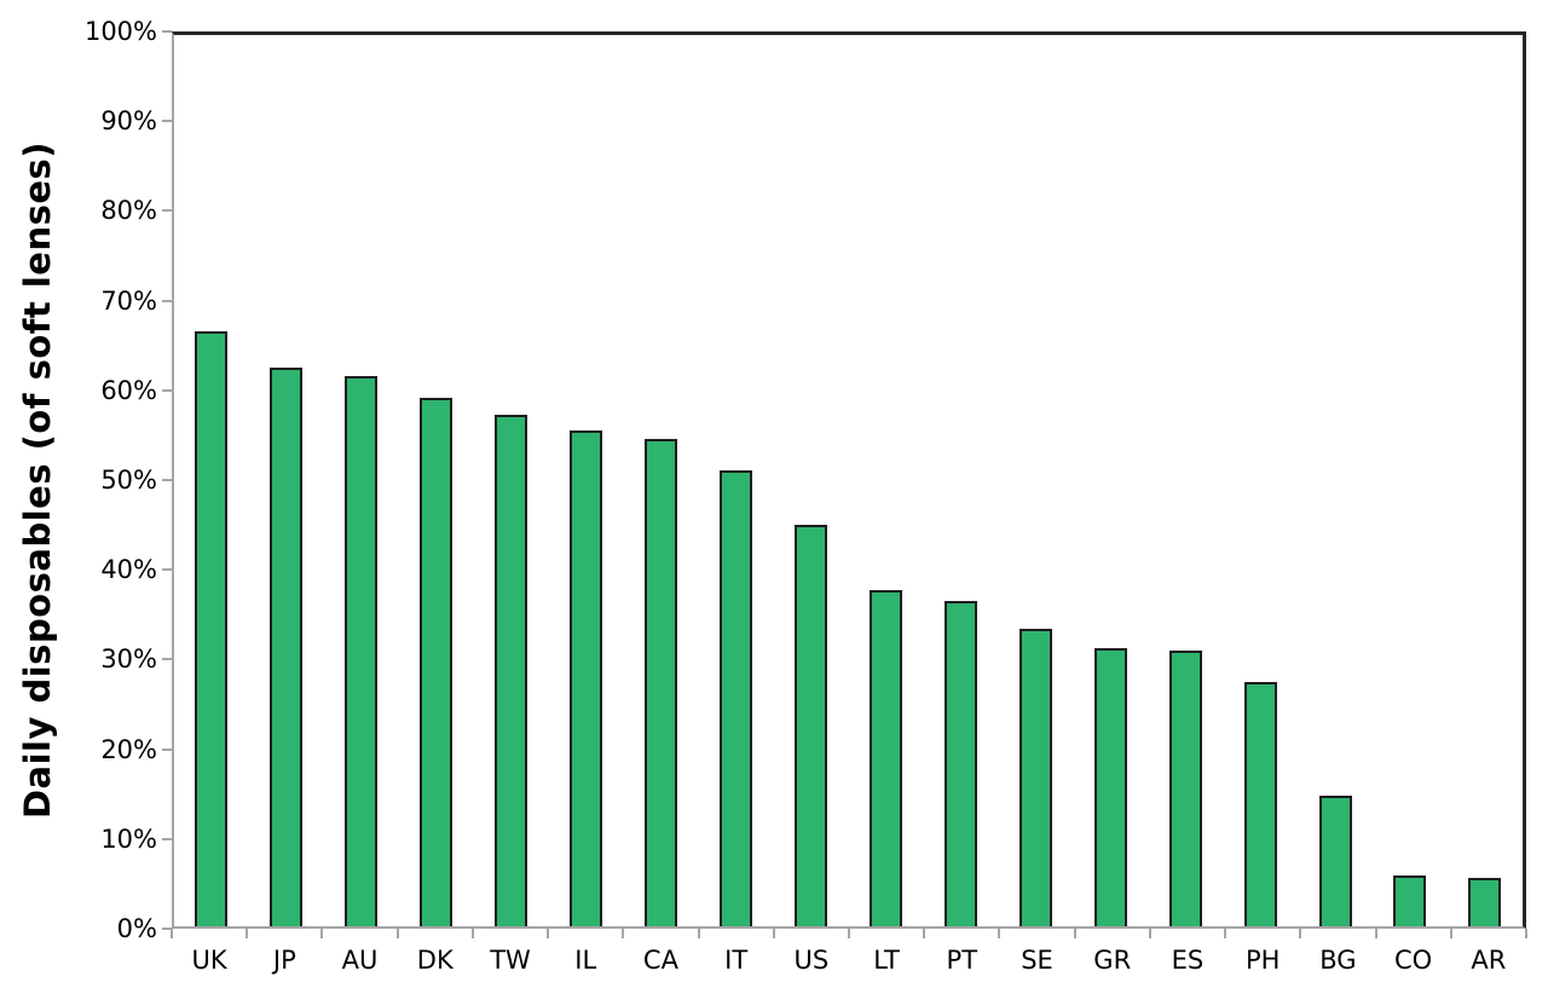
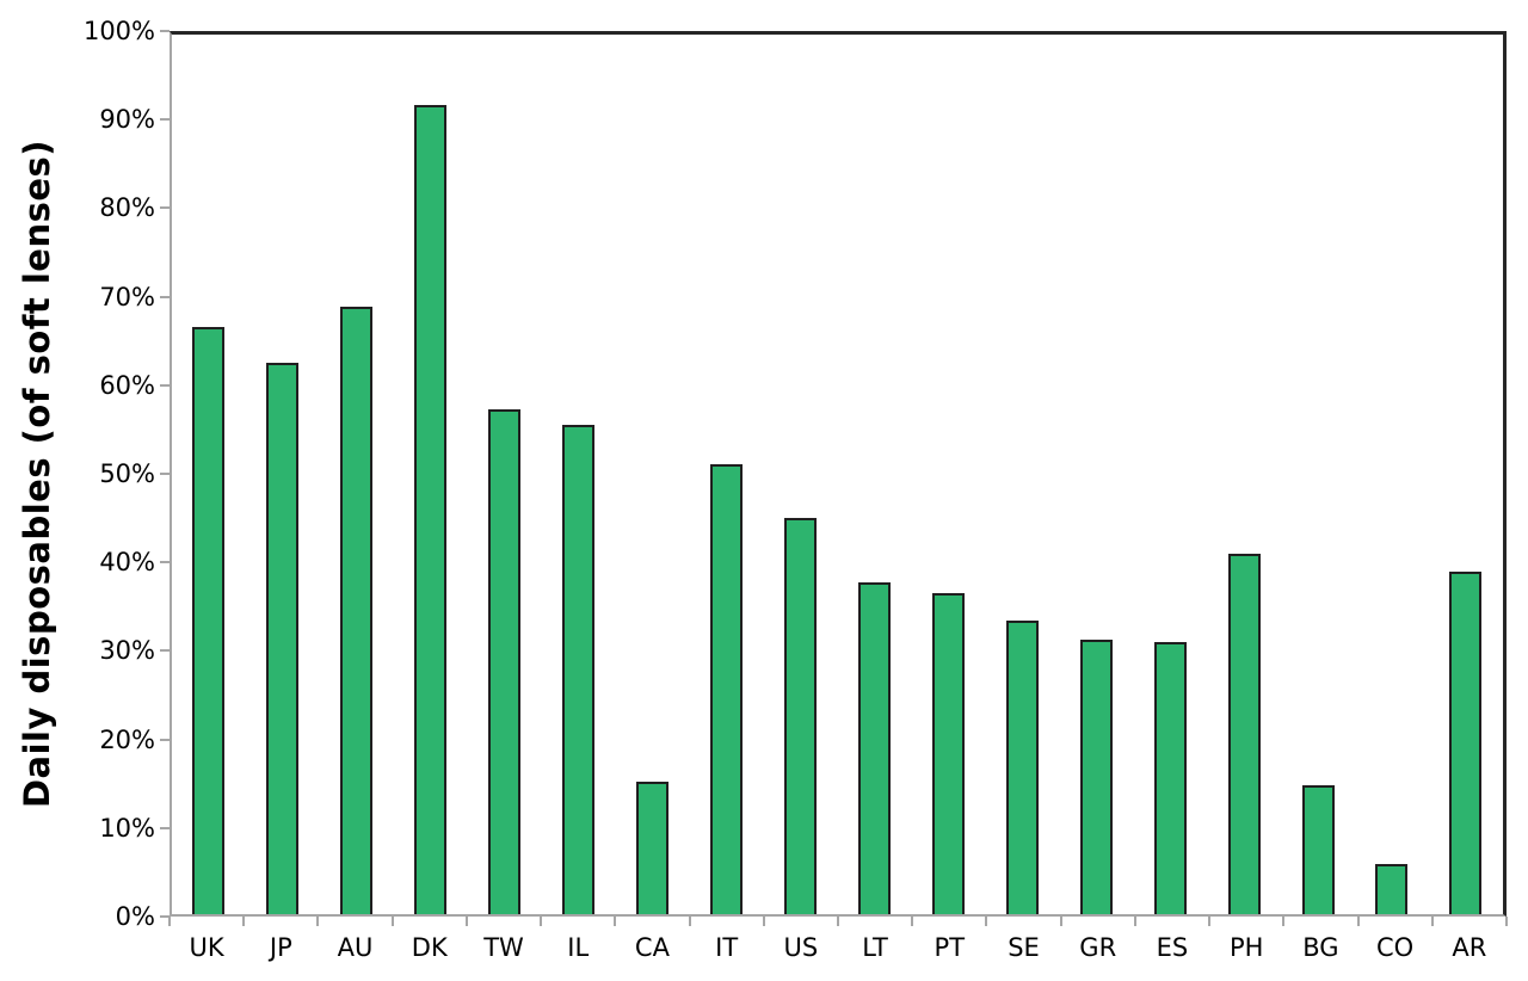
AU: 62% -> 69%
DK: 59% -> 92%
CA: 55% -> 15%
PH: 27% -> 41%
AR: 5% -> 39%
